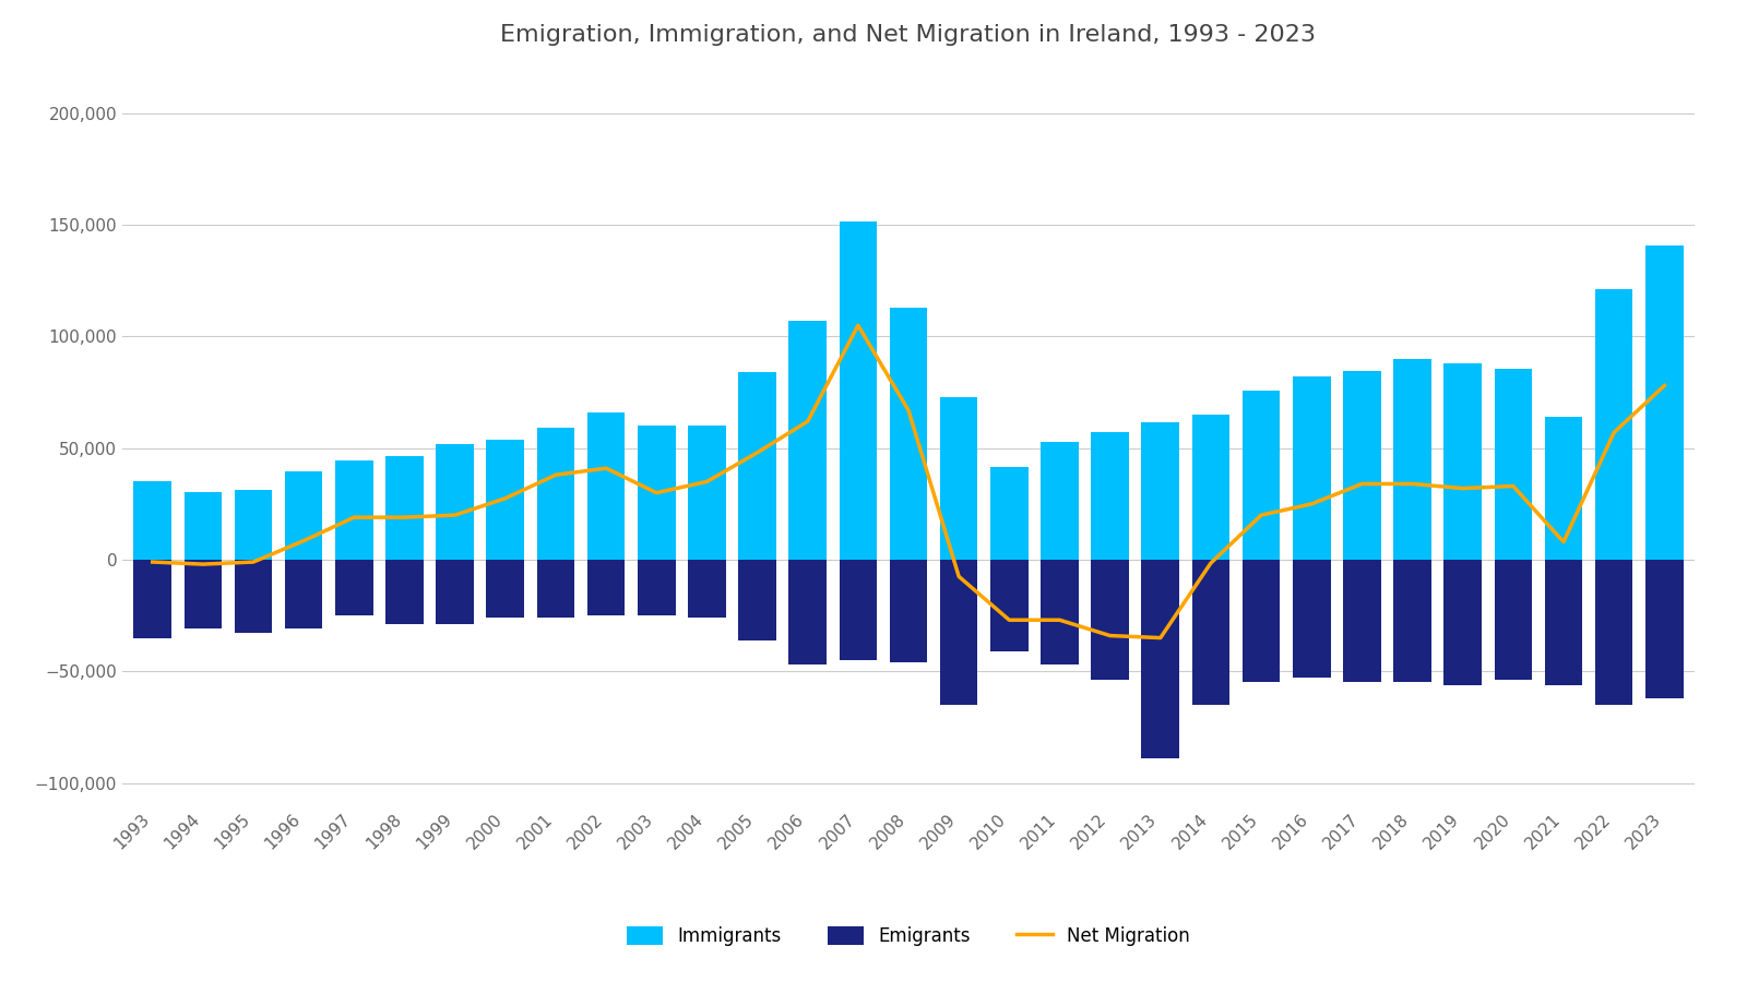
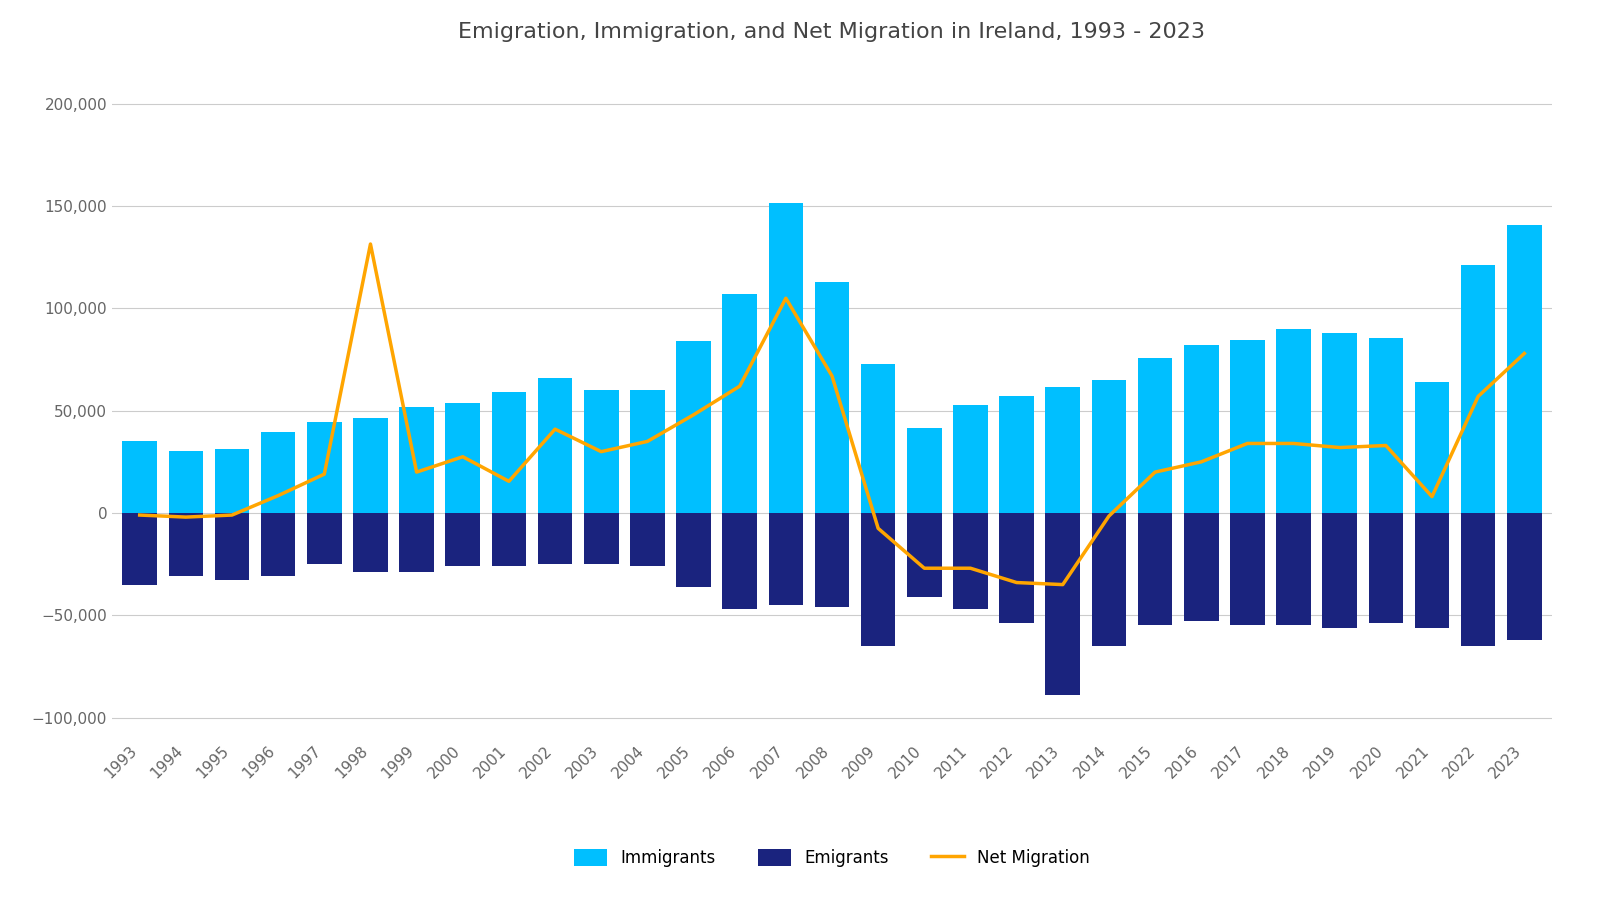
Net Migration/1998: 19,000 -> 131,500
Net Migration/2001: 38,000 -> 15,500
